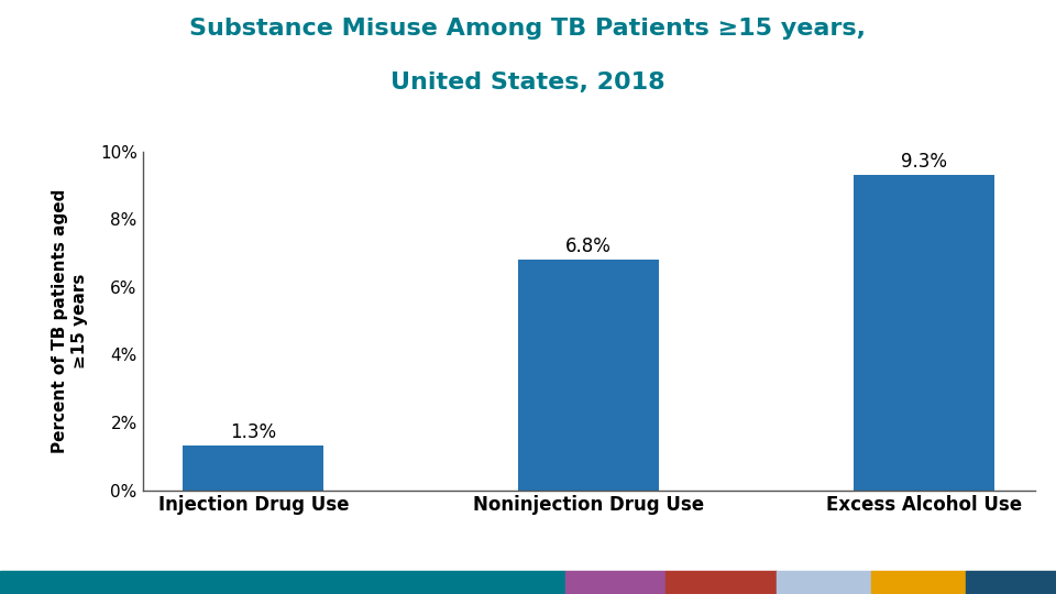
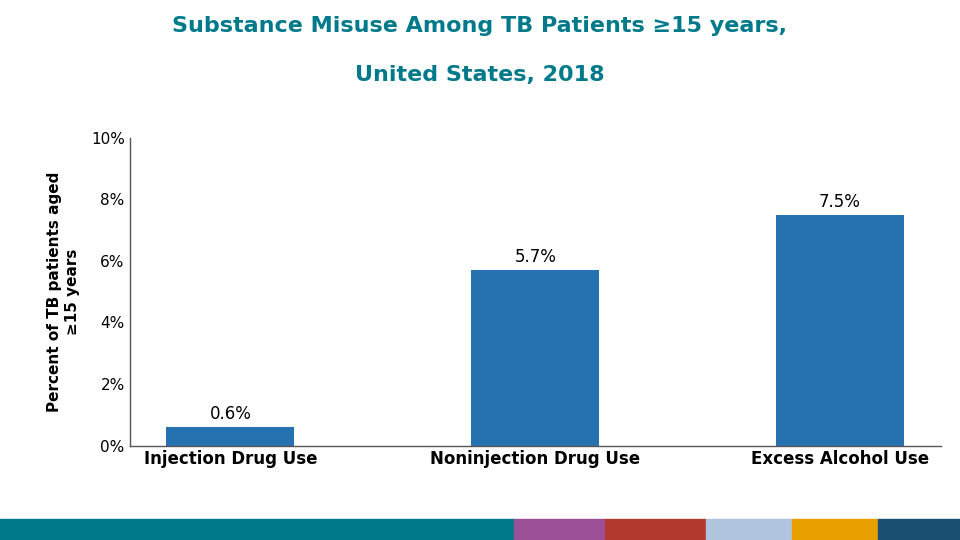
Injection Drug Use: 1.3% -> 0.6%
Noninjection Drug Use: 6.8% -> 5.7%
Excess Alcohol Use: 9.3% -> 7.5%
